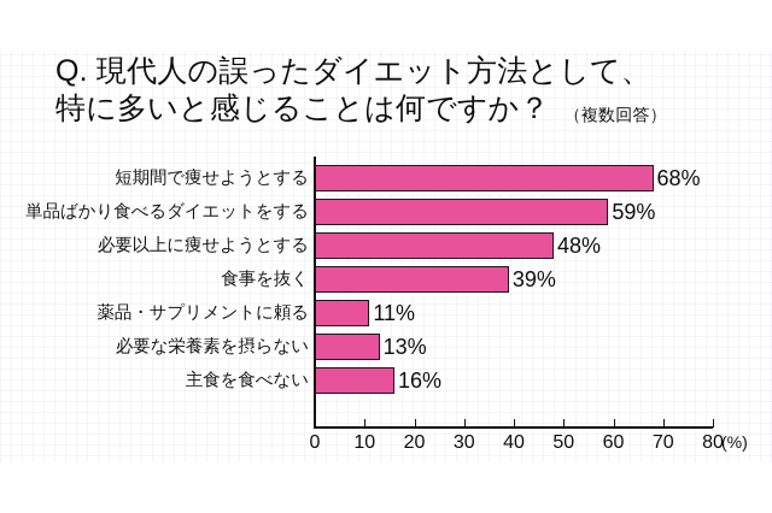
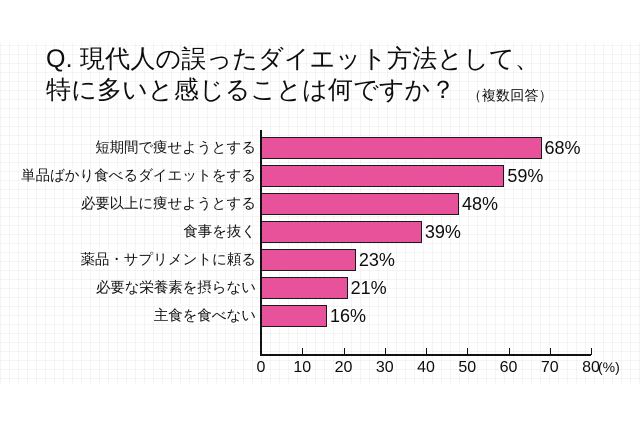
薬品・サプリメントに頼る: 11% -> 23%
必要な栄養素を摂らない: 13% -> 21%
